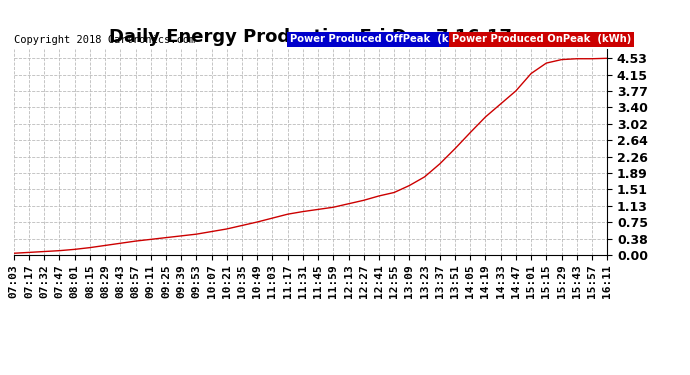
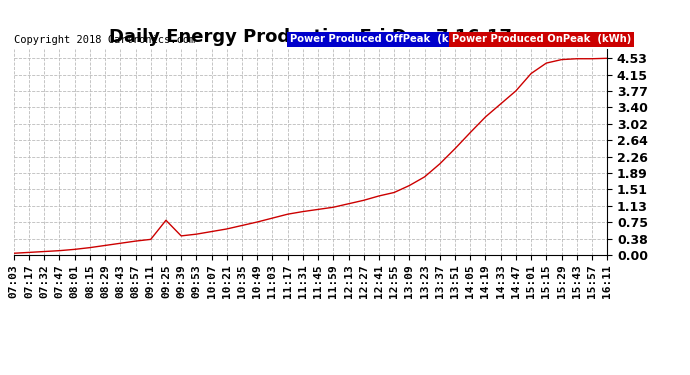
09:25: 0.40 -> 0.80
